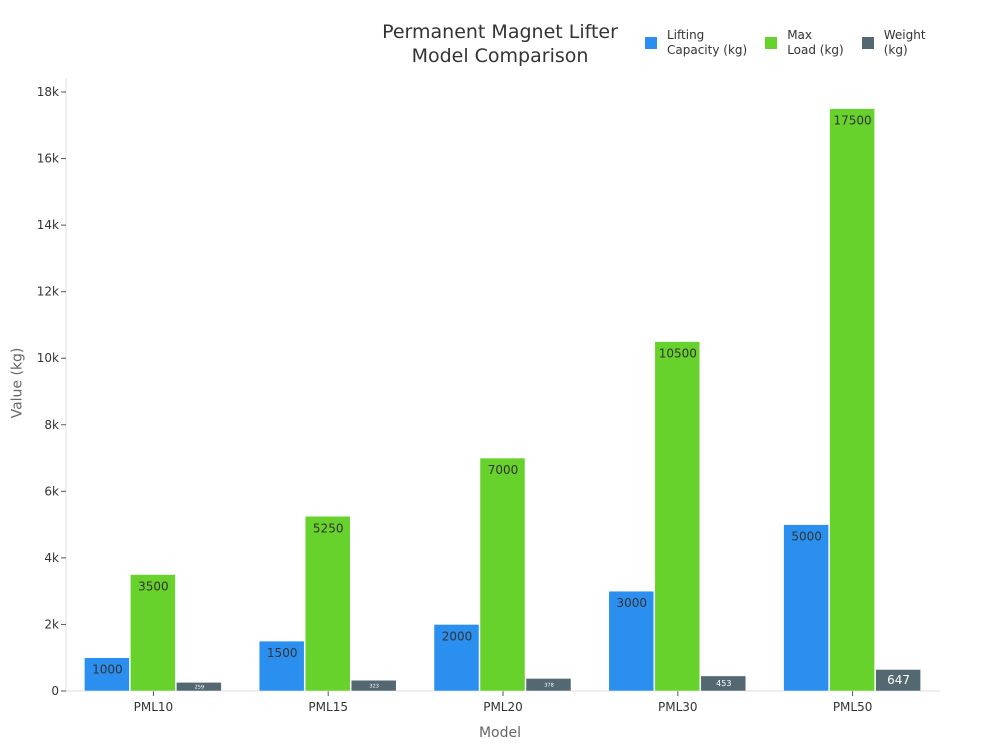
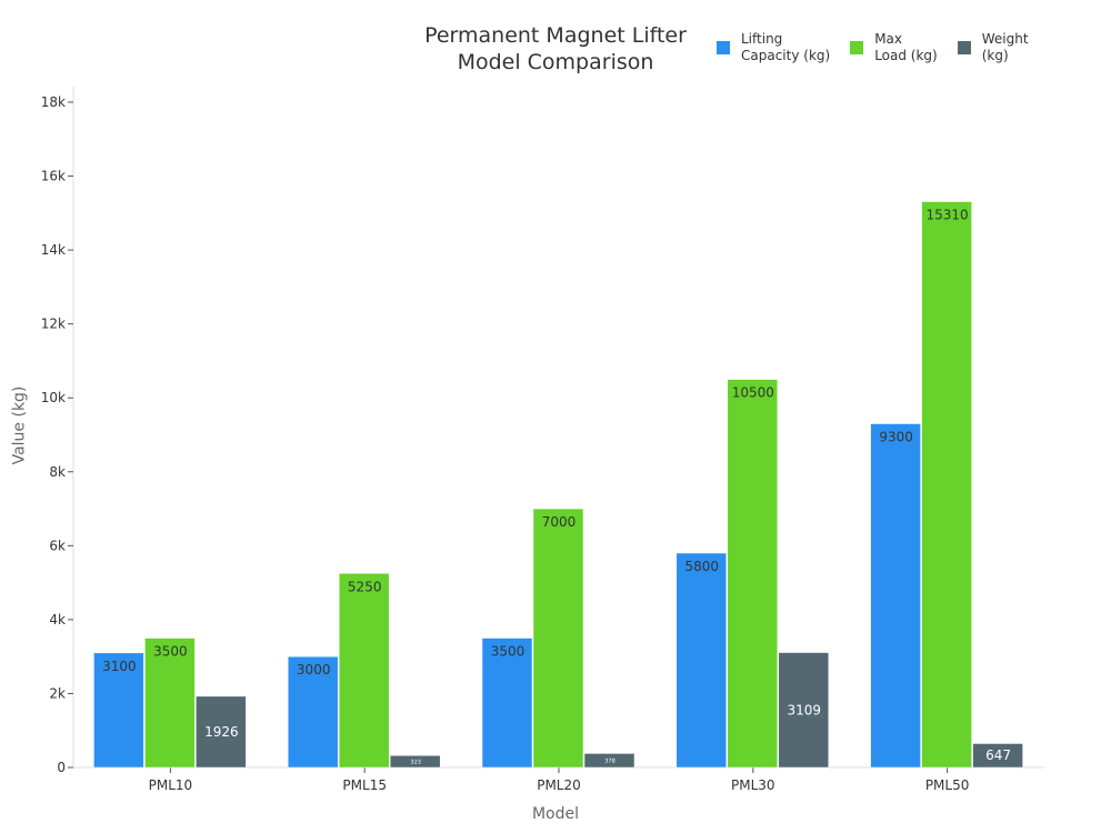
Lifting Capacity (kg)/PML10: 1000 -> 3100
Weight (kg)/PML10: 259 -> 1926
Lifting Capacity (kg)/PML15: 1500 -> 3000
Lifting Capacity (kg)/PML20: 2000 -> 3500
Lifting Capacity (kg)/PML30: 3000 -> 5800
Weight (kg)/PML30: 453 -> 3109
Lifting Capacity (kg)/PML50: 5000 -> 9300
Max Load (kg)/PML50: 17500 -> 15310
